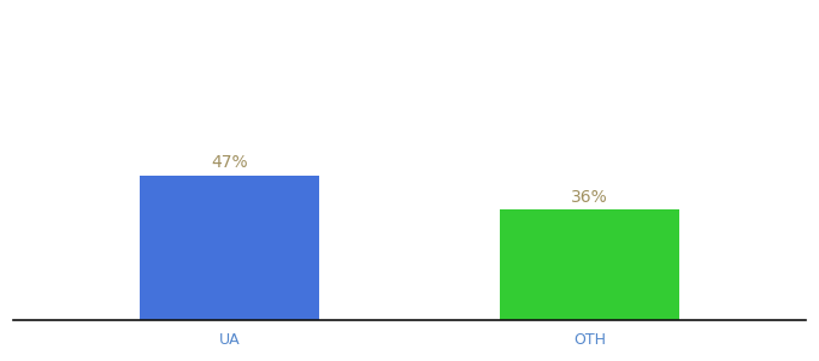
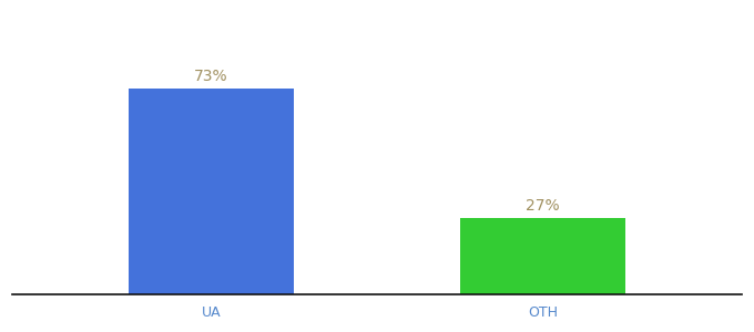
UA: 47% -> 73%
OTH: 36% -> 27%
